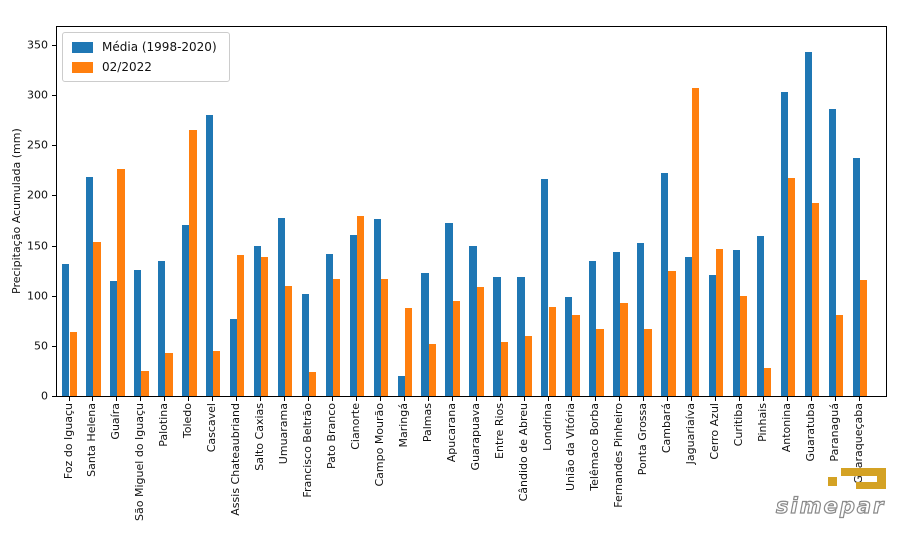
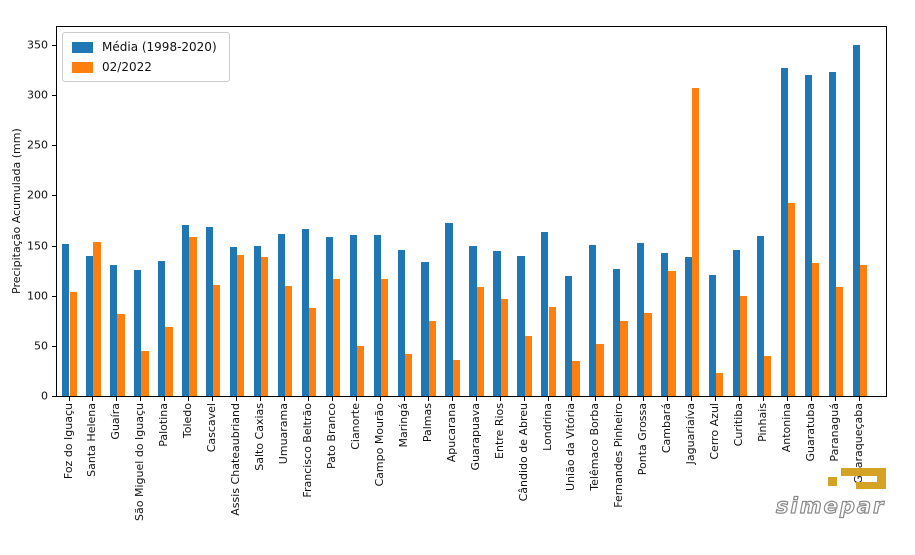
Média (1998-2020)/Foz do Iguaçu: 132 -> 152
02/2022/Foz do Iguaçu: 64 -> 104
Média (1998-2020)/Santa Helena: 218 -> 140
Média (1998-2020)/Guaíra: 115 -> 131
02/2022/Guaíra: 226 -> 82
02/2022/São Miguel do Iguaçu: 25 -> 45
02/2022/Palotina: 43 -> 69
02/2022/Toledo: 265 -> 159
Média (1998-2020)/Cascavel: 280 -> 169
02/2022/Cascavel: 45 -> 111
Média (1998-2020)/Assis Chateaubriand: 77 -> 149
Média (1998-2020)/Umuarama: 178 -> 162
Média (1998-2020)/Francisco Beltrão: 102 -> 167
02/2022/Francisco Beltrão: 24 -> 88
Média (1998-2020)/Pato Branco: 142 -> 159
02/2022/Cianorte: 180 -> 50
Média (1998-2020)/Campo Mourão: 177 -> 161
Média (1998-2020)/Maringá: 20 -> 146
02/2022/Maringá: 88 -> 42
Média (1998-2020)/Palmas: 123 -> 134
02/2022/Palmas: 52 -> 75
02/2022/Apucarana: 95 -> 36
Média (1998-2020)/Entre Rios: 119 -> 145
02/2022/Entre Rios: 54 -> 97
Média (1998-2020)/Cândido de Abreu: 119 -> 140
Média (1998-2020)/Londrina: 216 -> 164
Média (1998-2020)/União da Vitória: 99 -> 120
02/2022/União da Vitória: 81 -> 35
Média (1998-2020)/Telêmaco Borba: 135 -> 151
02/2022/Telêmaco Borba: 67 -> 52
Média (1998-2020)/Fernandes Pinheiro: 144 -> 127
02/2022/Fernandes Pinheiro: 93 -> 75
02/2022/Ponta Grossa: 67 -> 83
Média (1998-2020)/Cambará: 222 -> 143
02/2022/Cerro Azul: 147 -> 23
02/2022/Pinhais: 28 -> 40
Média (1998-2020)/Antonina: 303 -> 327
02/2022/Antonina: 217 -> 192
Média (1998-2020)/Guaratuba: 343 -> 320
02/2022/Guaratuba: 192 -> 133
Média (1998-2020)/Paranaguá: 286 -> 323
02/2022/Paranaguá: 81 -> 109
Média (1998-2020)/Guaraqueçaba: 237 -> 350
02/2022/Guaraqueçaba: 116 -> 131
